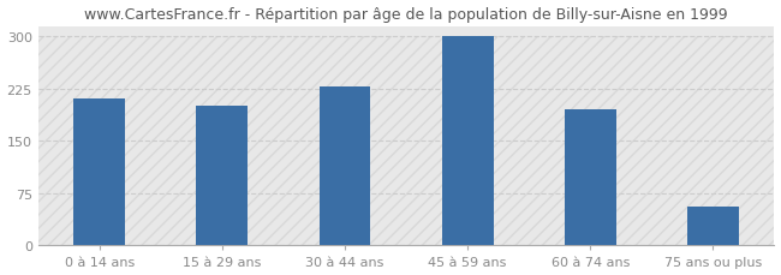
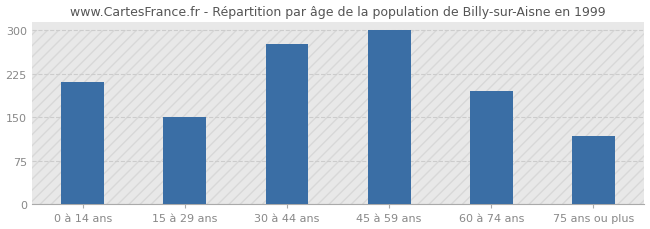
15 à 29 ans: 200 -> 150
30 à 44 ans: 228 -> 276
75 ans ou plus: 55 -> 118
